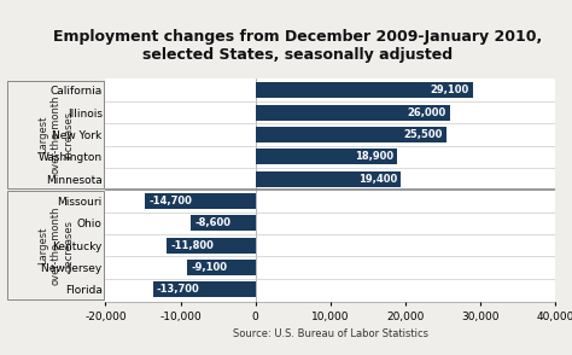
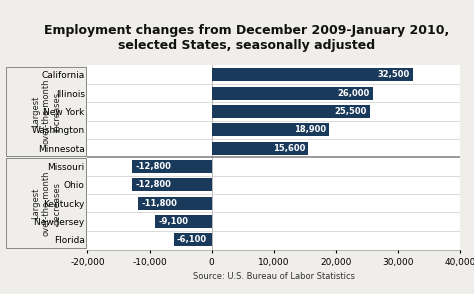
California: 29,100 -> 32,500
Minnesota: 19,400 -> 15,600
Missouri: -14,700 -> -12,800
Ohio: -8,600 -> -12,800
Florida: -13,700 -> -6,100
